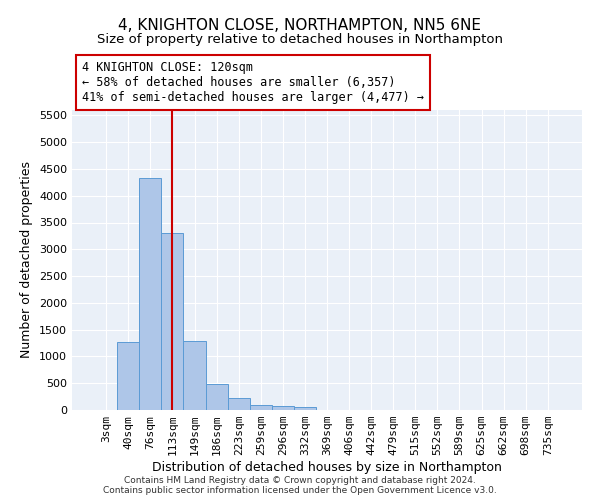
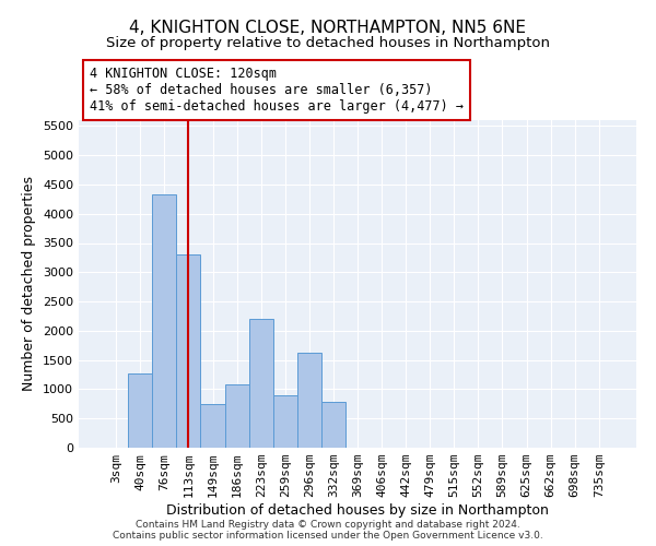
149sqm: 1280 -> 740
186sqm: 490 -> 1080
223sqm: 230 -> 2200
259sqm: 90 -> 900
296sqm: 70 -> 1620
332sqm: 60 -> 780
